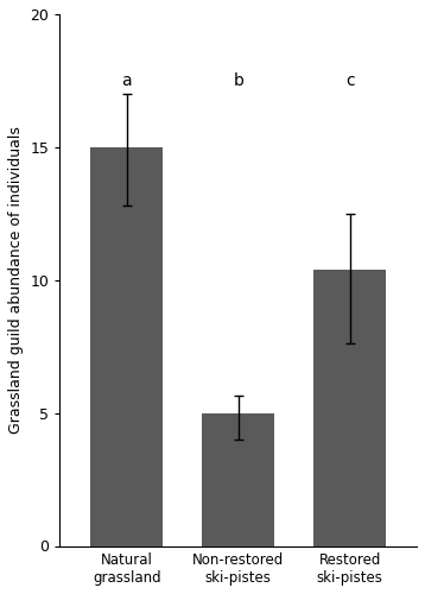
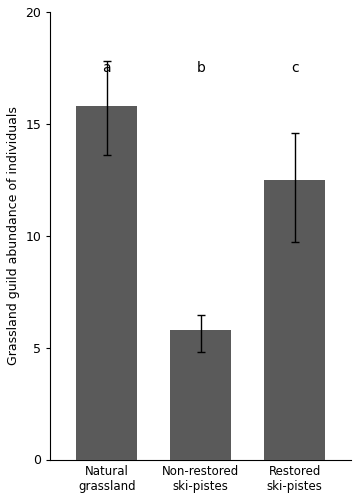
Natural grassland: 15.0 -> 15.8
Non-restored ski-pistes: 5.0 -> 5.8
Restored ski-pistes: 10.4 -> 12.5
